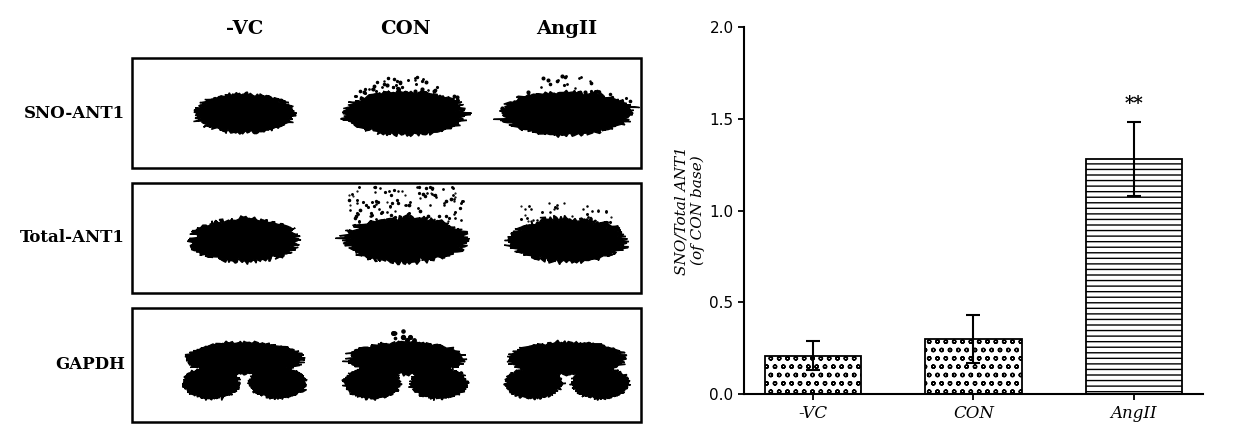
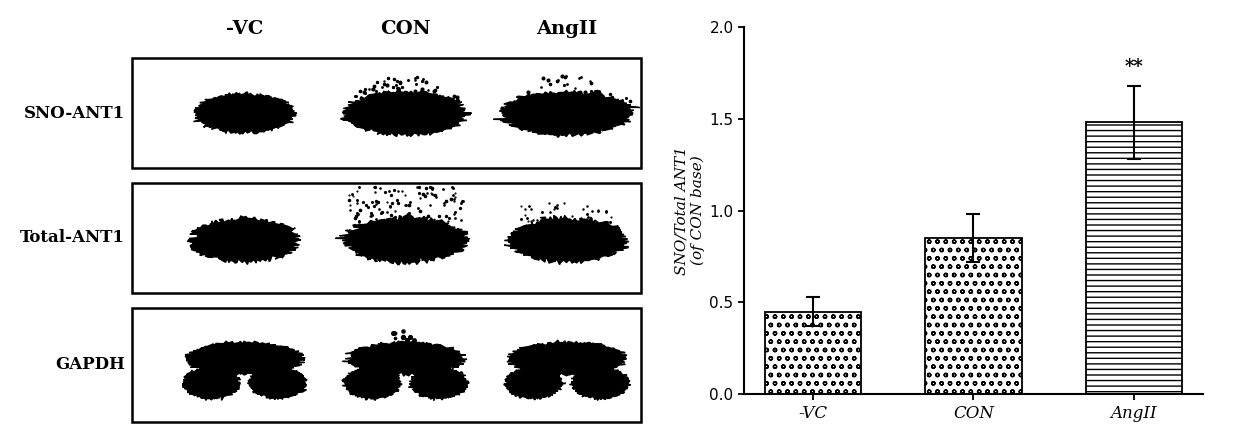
-VC: 0.21 -> 0.45
CON: 0.30 -> 0.85
AngII: 1.28 -> 1.48
